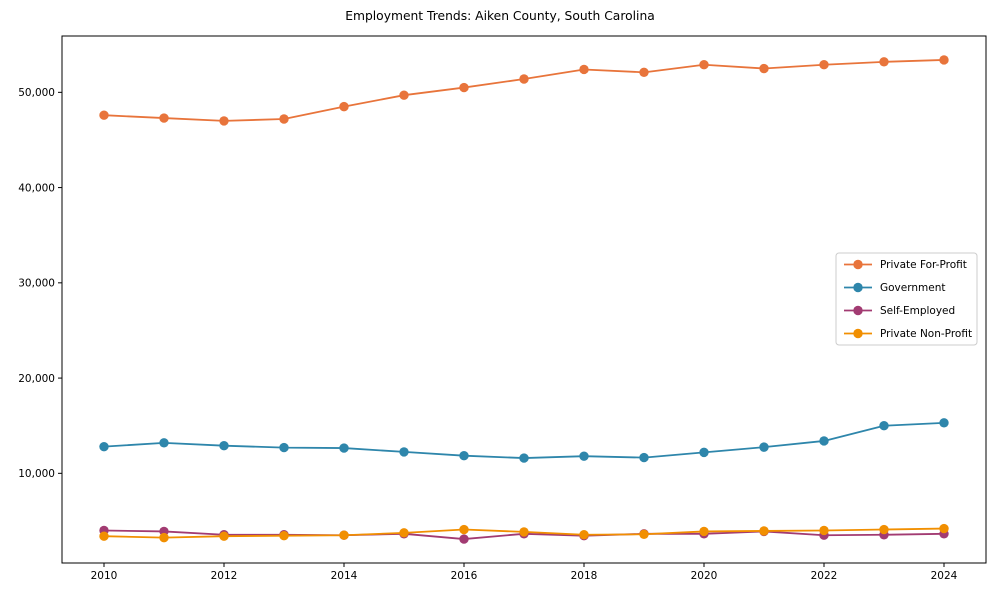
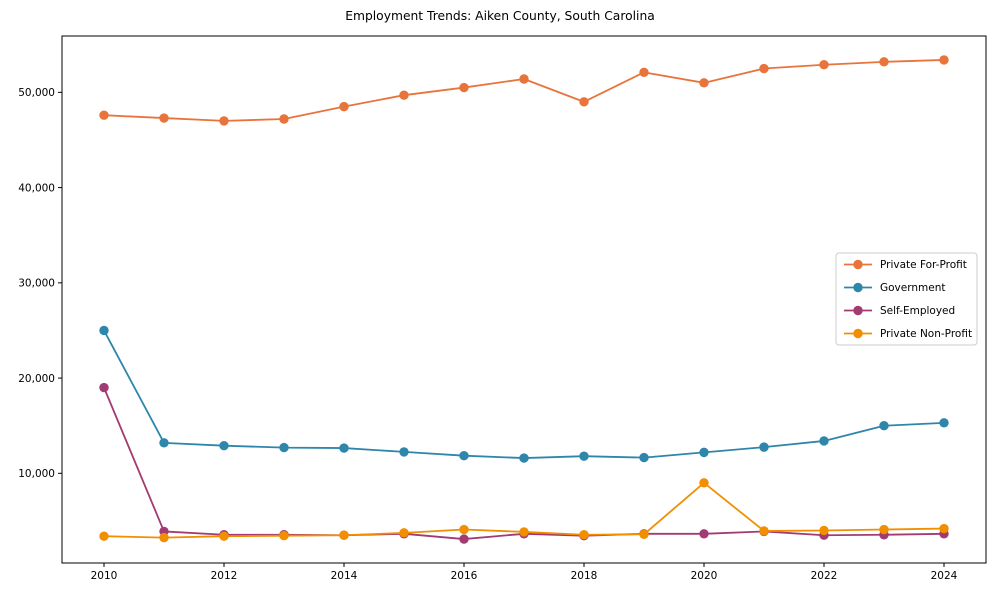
Government/2010: 13000 -> 25000
Self-Employed/2010: 4000 -> 19000
Private For-Profit/2018: 52000 -> 49000
Private For-Profit/2020: 53000 -> 51000
Private Non-Profit/2020: 4000 -> 9000
